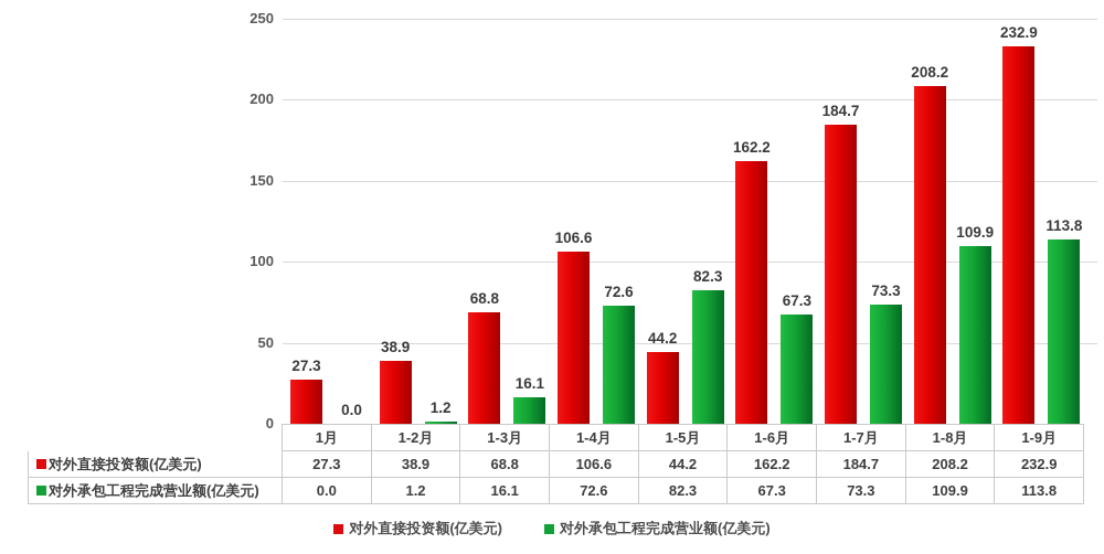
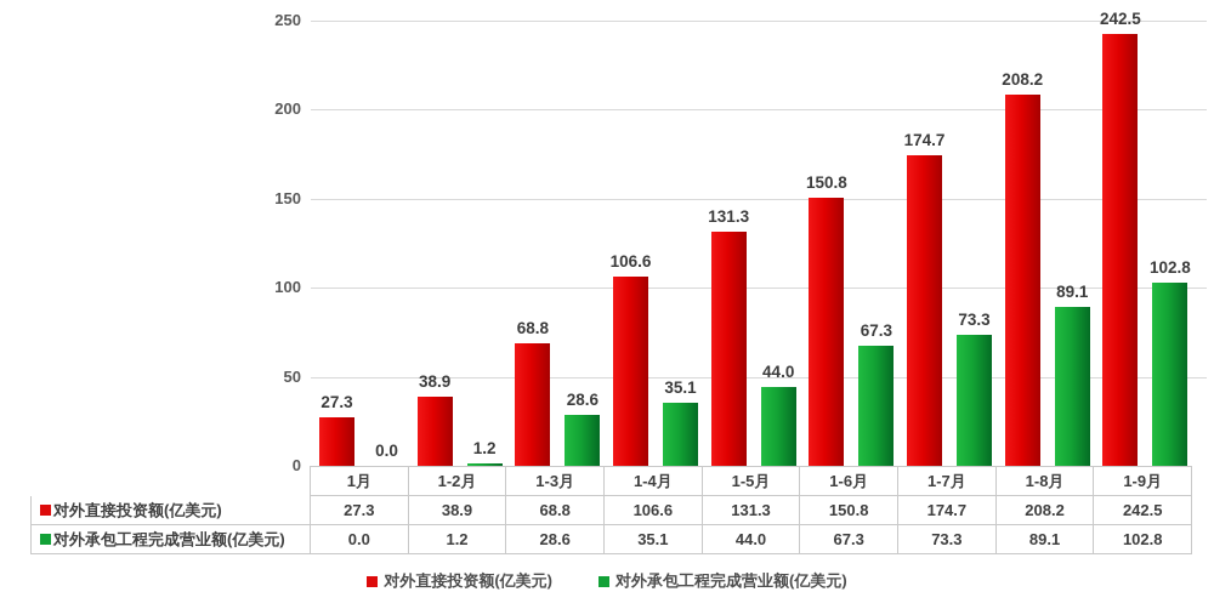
对外承包工程完成营业额(亿美元)/1-3月: 16.1 -> 28.6
对外承包工程完成营业额(亿美元)/1-4月: 72.6 -> 35.1
对外直接投资额(亿美元)/1-5月: 44.2 -> 131.3
对外承包工程完成营业额(亿美元)/1-5月: 82.3 -> 44.0
对外直接投资额(亿美元)/1-6月: 162.2 -> 150.8
对外直接投资额(亿美元)/1-7月: 184.7 -> 174.7
对外承包工程完成营业额(亿美元)/1-8月: 109.9 -> 89.1
对外直接投资额(亿美元)/1-9月: 232.9 -> 242.5
对外承包工程完成营业额(亿美元)/1-9月: 113.8 -> 102.8
